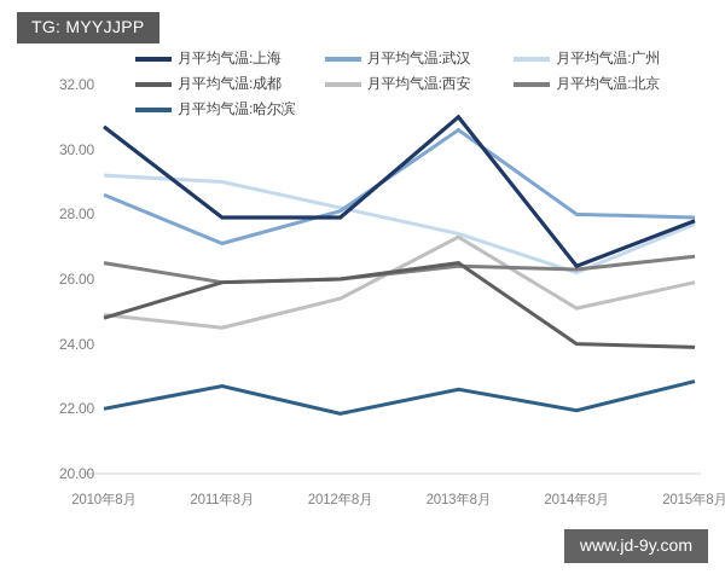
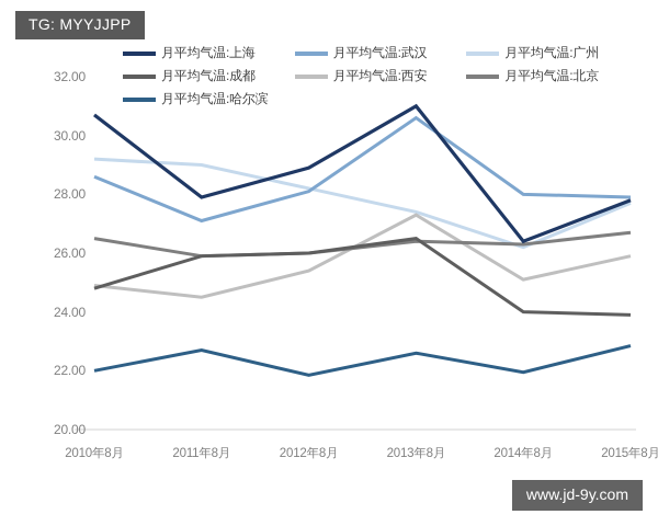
月平均气温:上海/2012年8月: 27.9 -> 28.9
